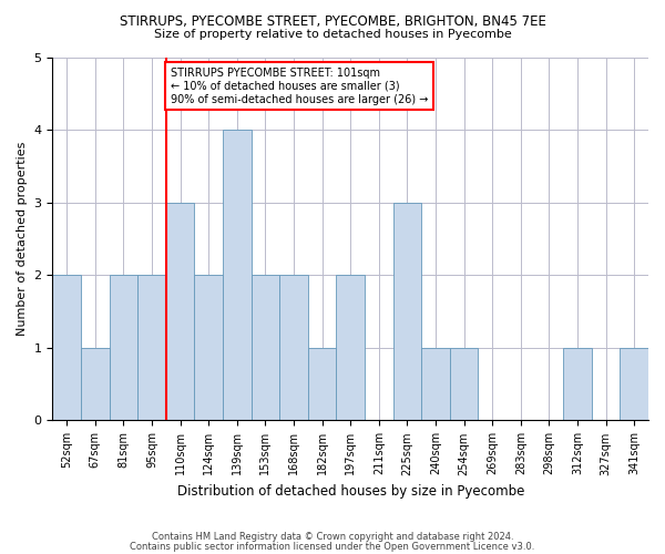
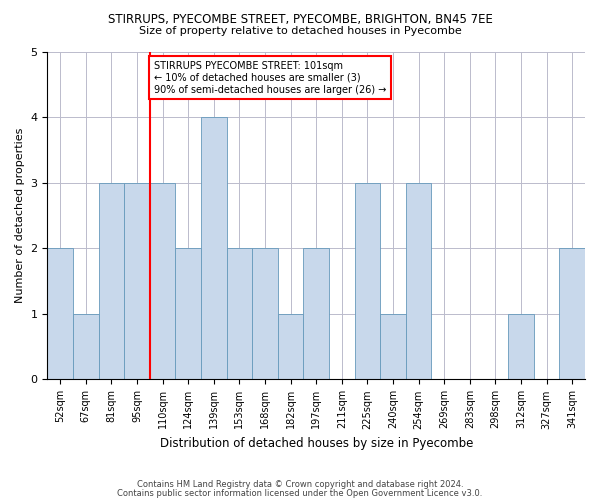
81sqm: 2 -> 3
95sqm: 2 -> 3
254sqm: 1 -> 3
341sqm: 1 -> 2
